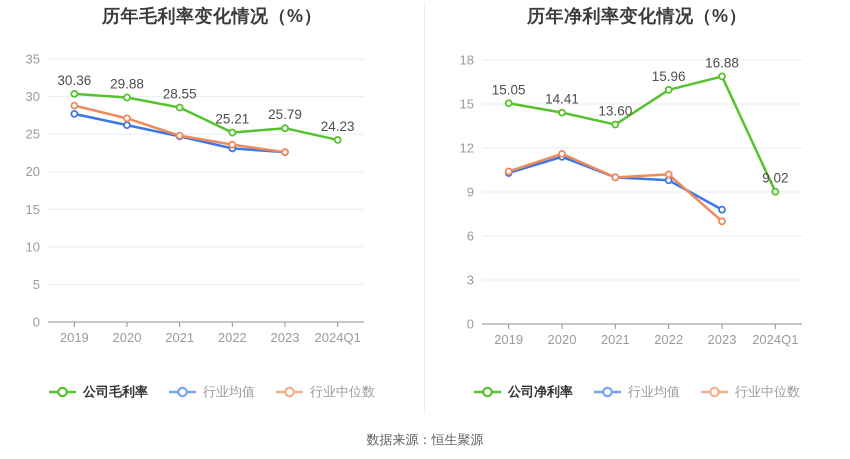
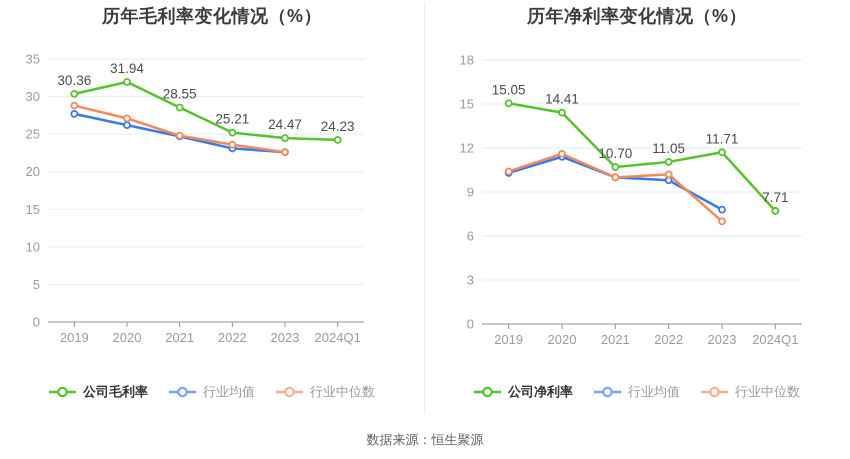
历年毛利率变化情况（%）/公司毛利率/2020: 29.88 -> 31.94
历年毛利率变化情况（%）/公司毛利率/2023: 25.79 -> 24.47
历年净利率变化情况（%）/公司净利率/2021: 13.60 -> 10.70
历年净利率变化情况（%）/公司净利率/2022: 15.96 -> 11.05
历年净利率变化情况（%）/公司净利率/2023: 16.88 -> 11.71
历年净利率变化情况（%）/公司净利率/2024Q1: 9.02 -> 7.71
